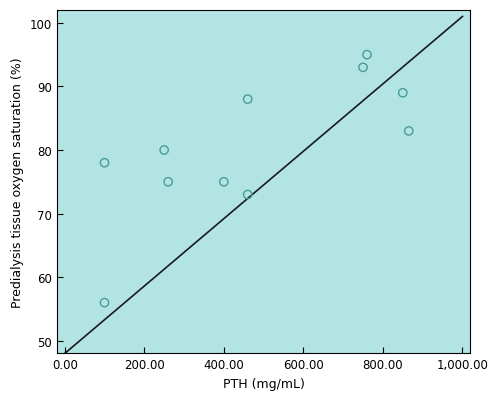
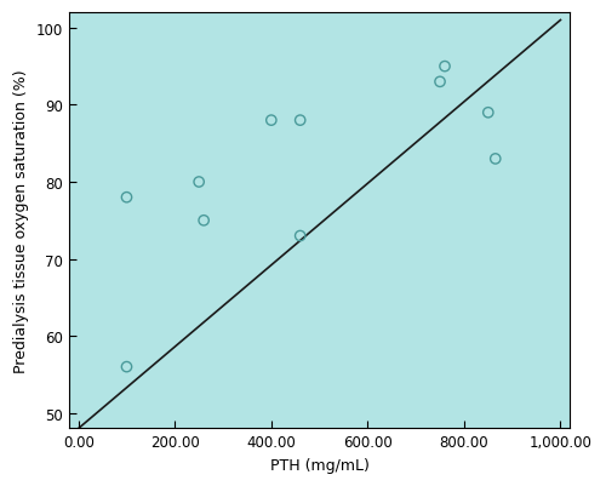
400.00: 75 -> 88
